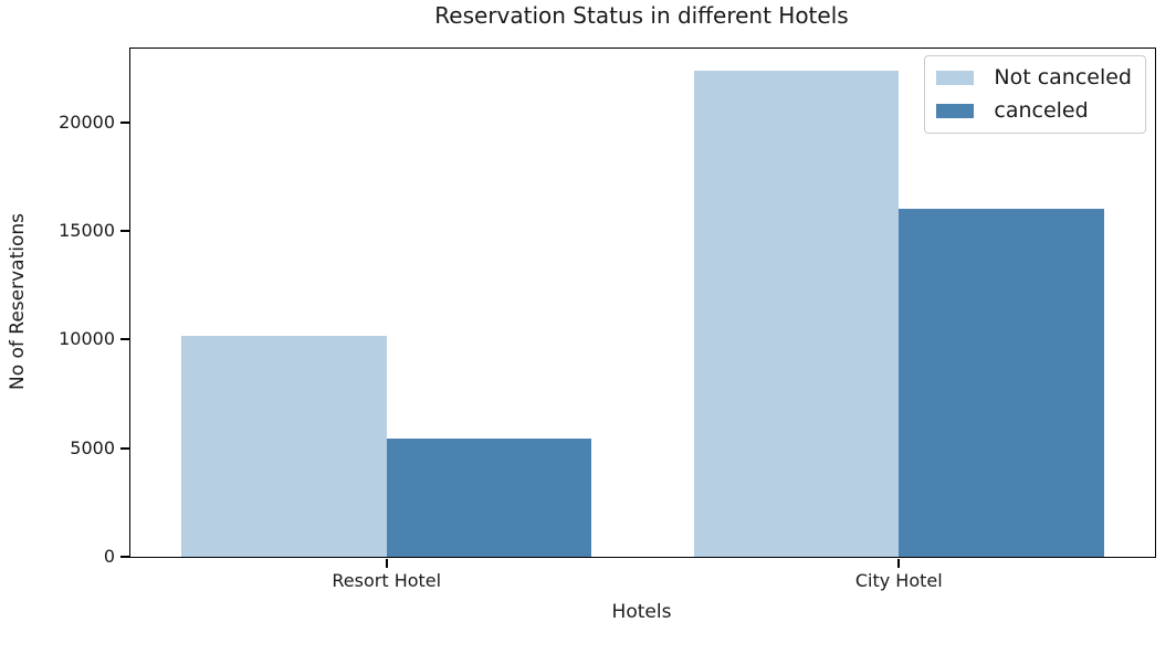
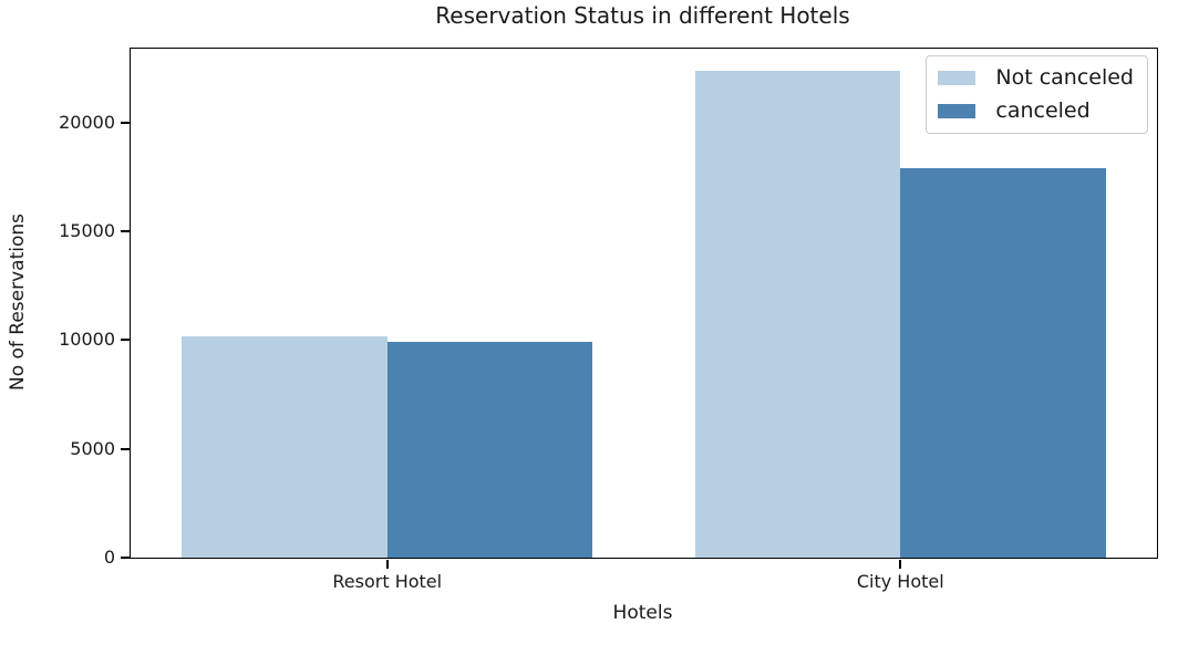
canceled/Resort Hotel: 5400 -> 9900
canceled/City Hotel: 16000 -> 17900
